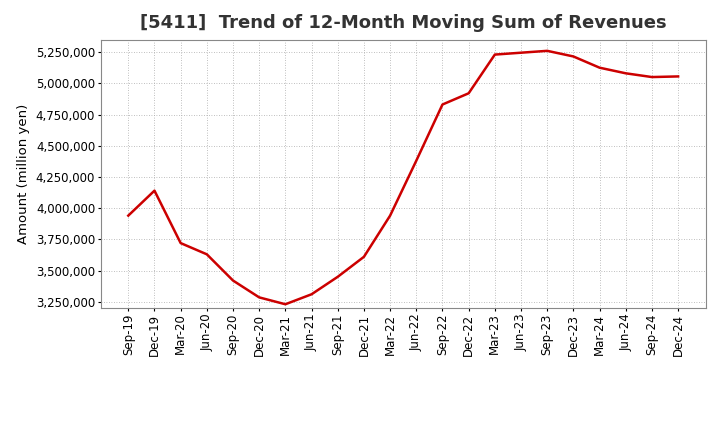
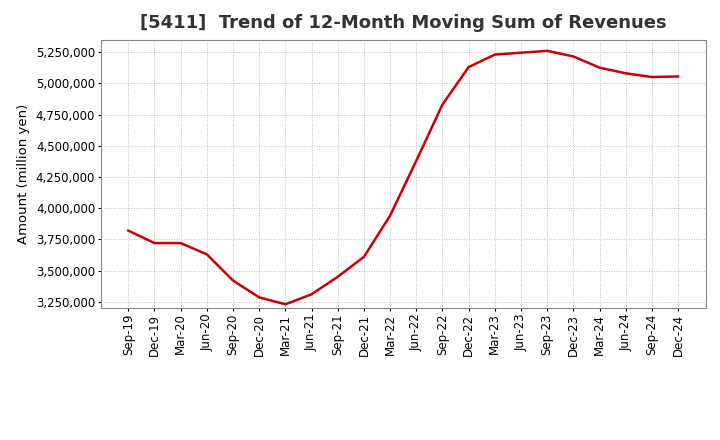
Sep-19: 3,940,000 -> 3,820,000
Dec-19: 4,140,000 -> 3,720,000
Dec-22: 4,920,000 -> 5,130,000
